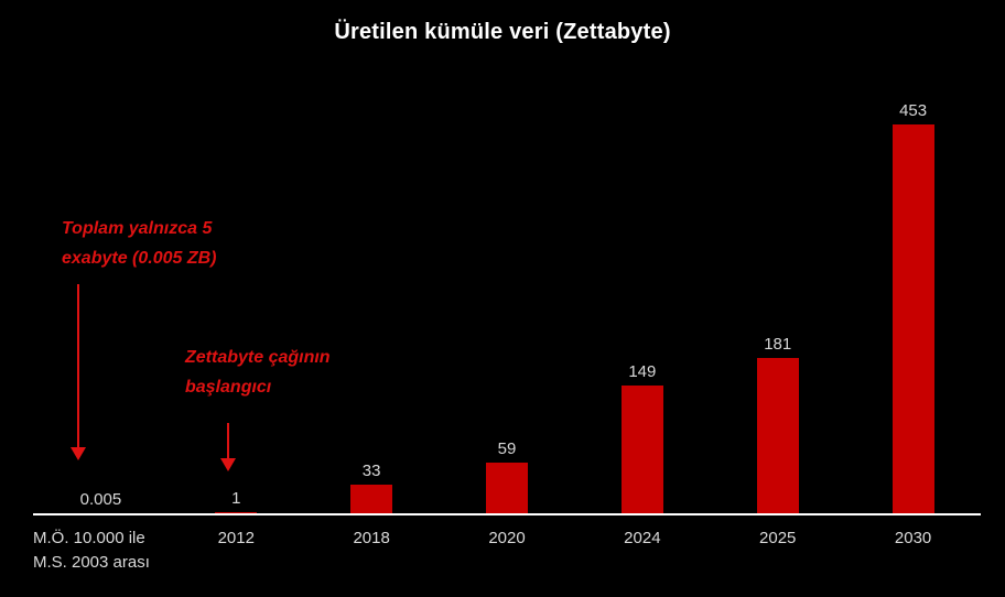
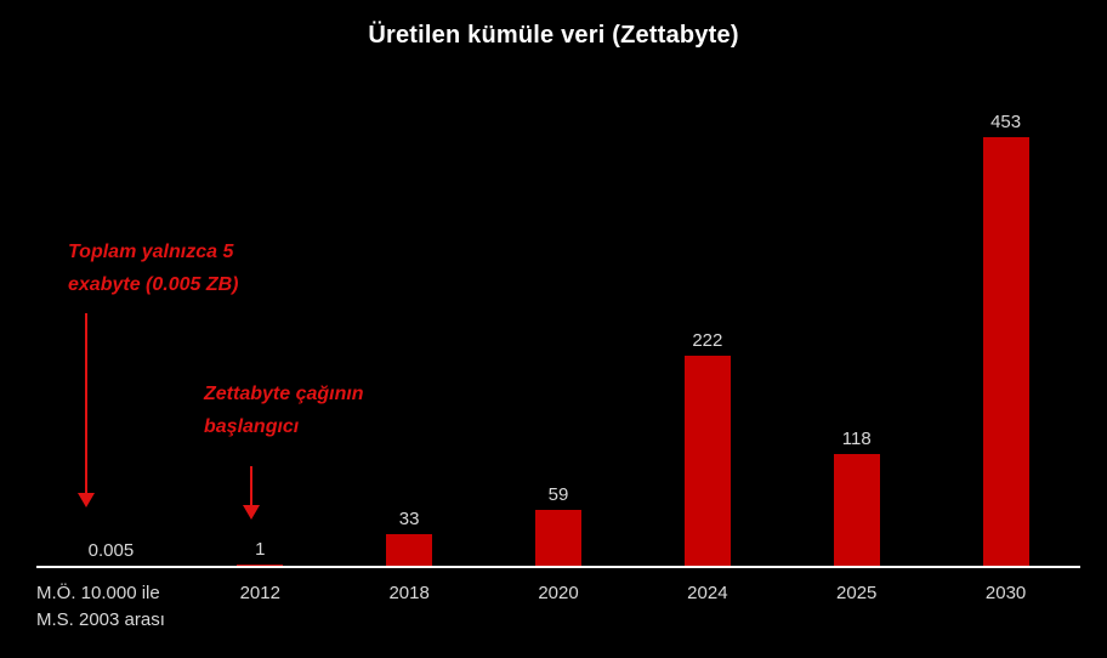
2024: 149 -> 222
2025: 181 -> 118
